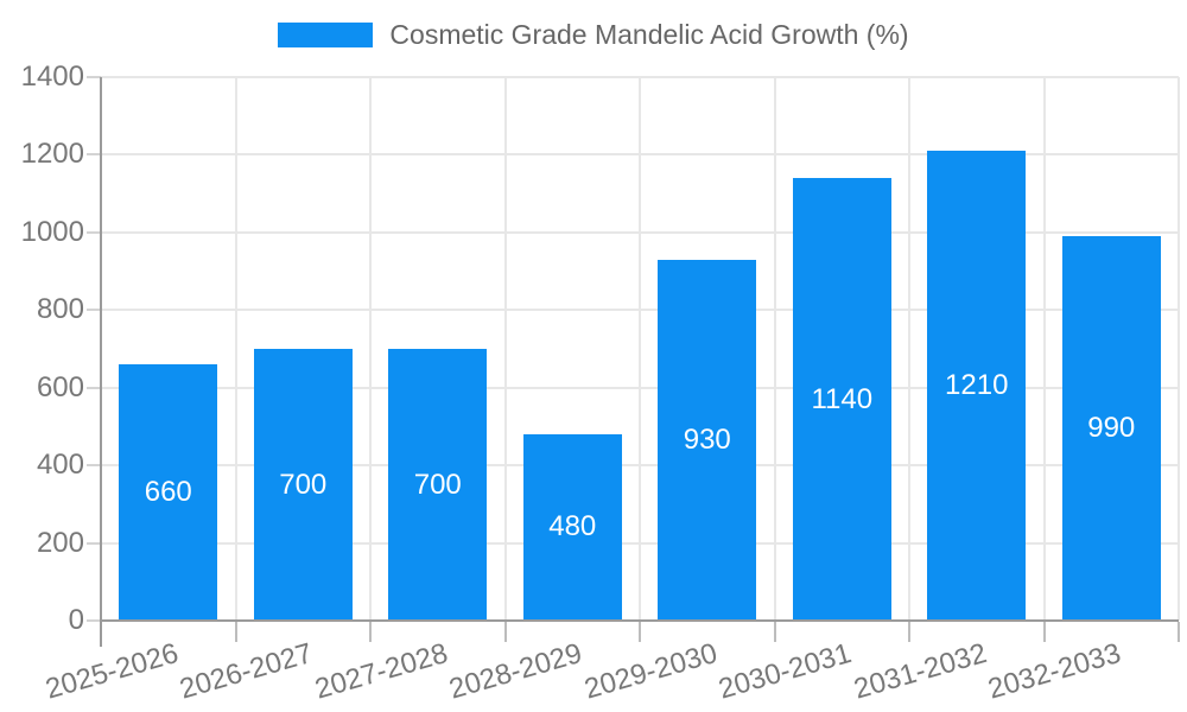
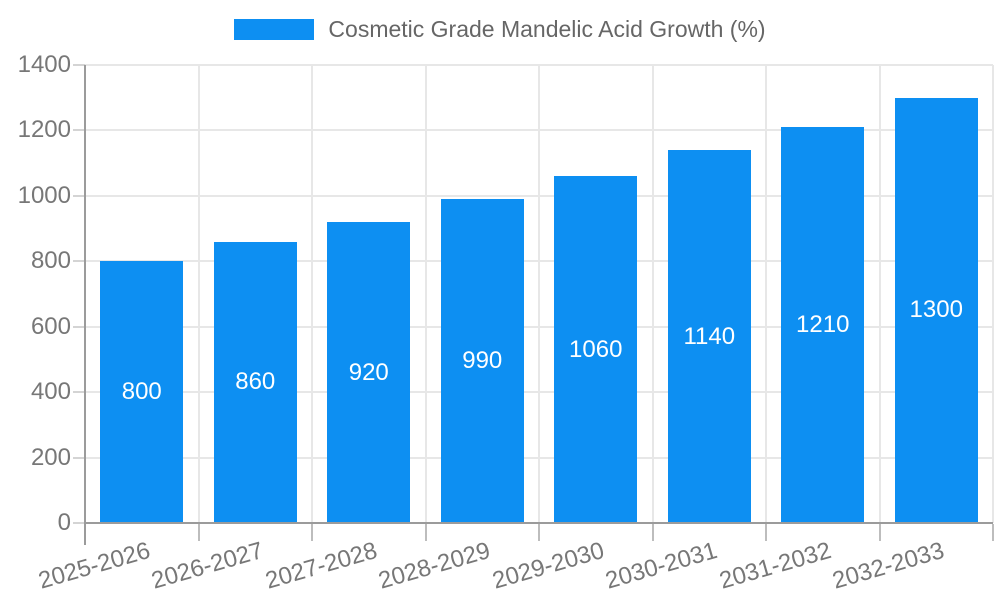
2025-2026: 660 -> 800
2026-2027: 700 -> 860
2027-2028: 700 -> 920
2028-2029: 480 -> 990
2029-2030: 930 -> 1060
2032-2033: 990 -> 1300
